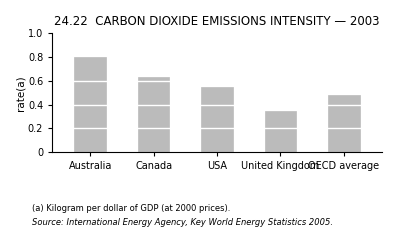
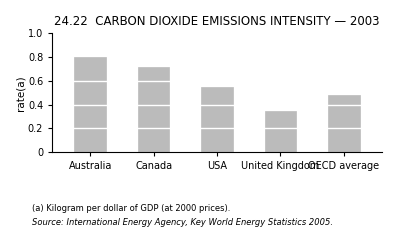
Canada: 0.63 -> 0.72
